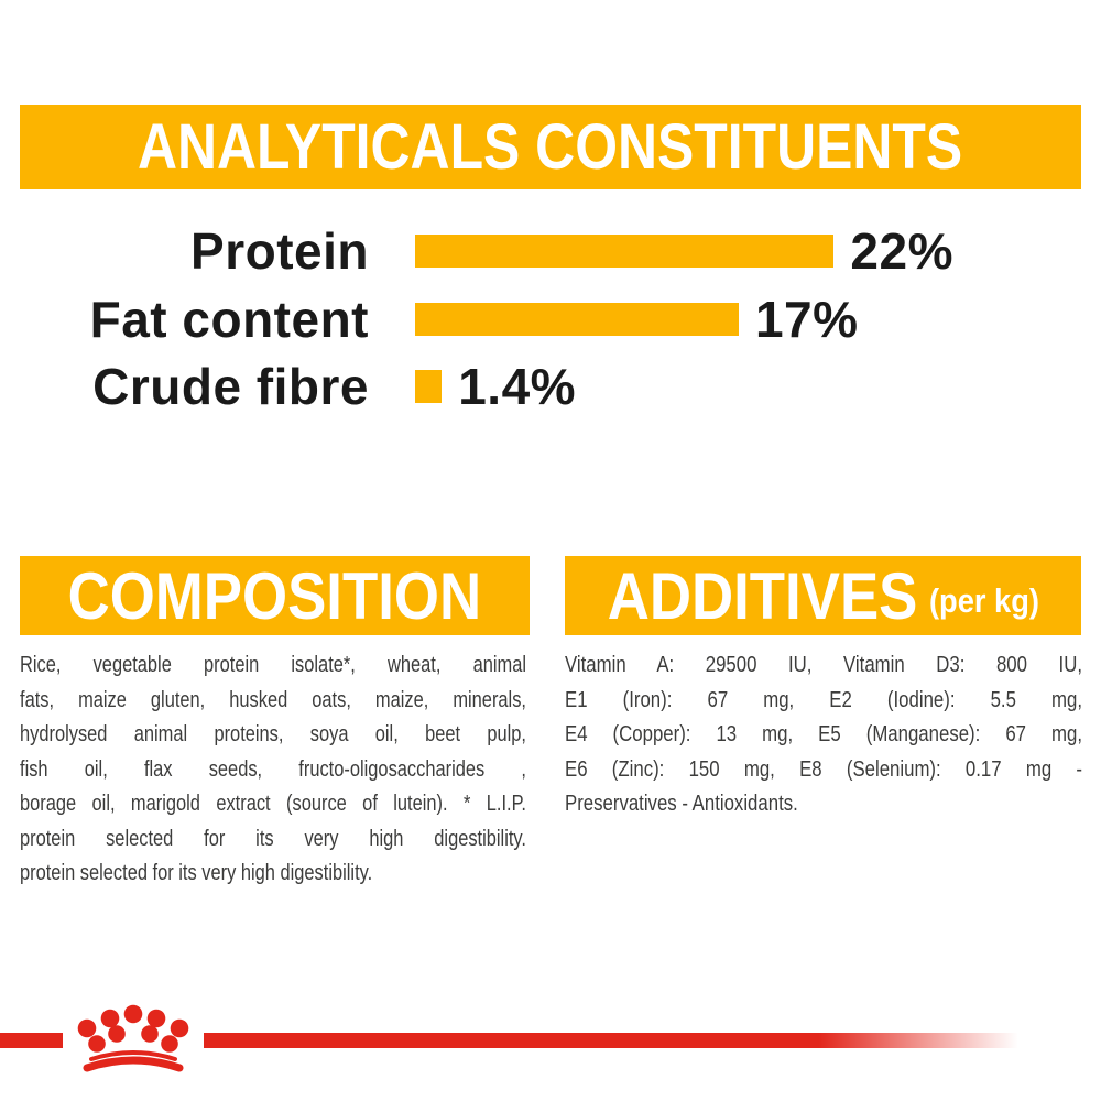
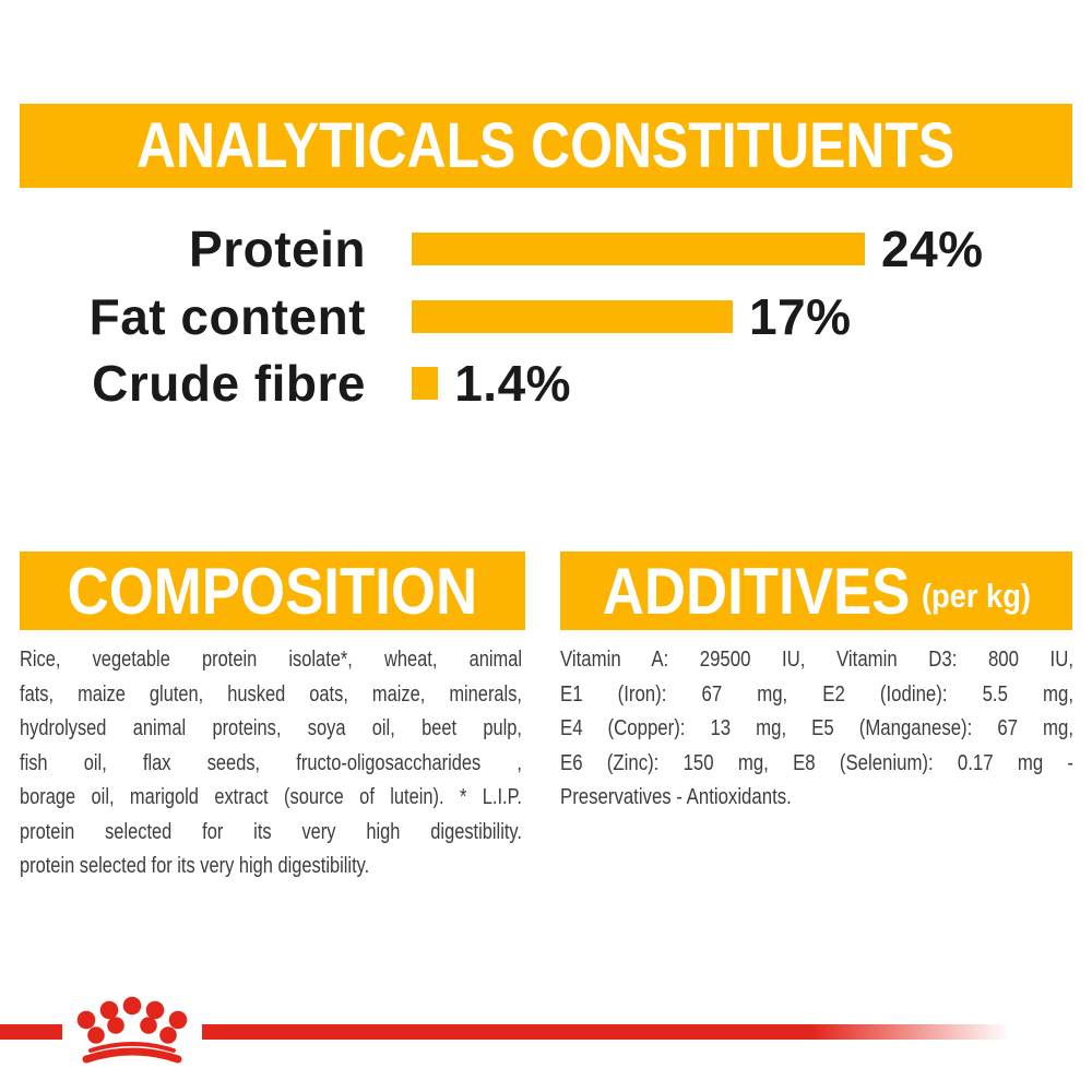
Protein: 22% -> 24%
